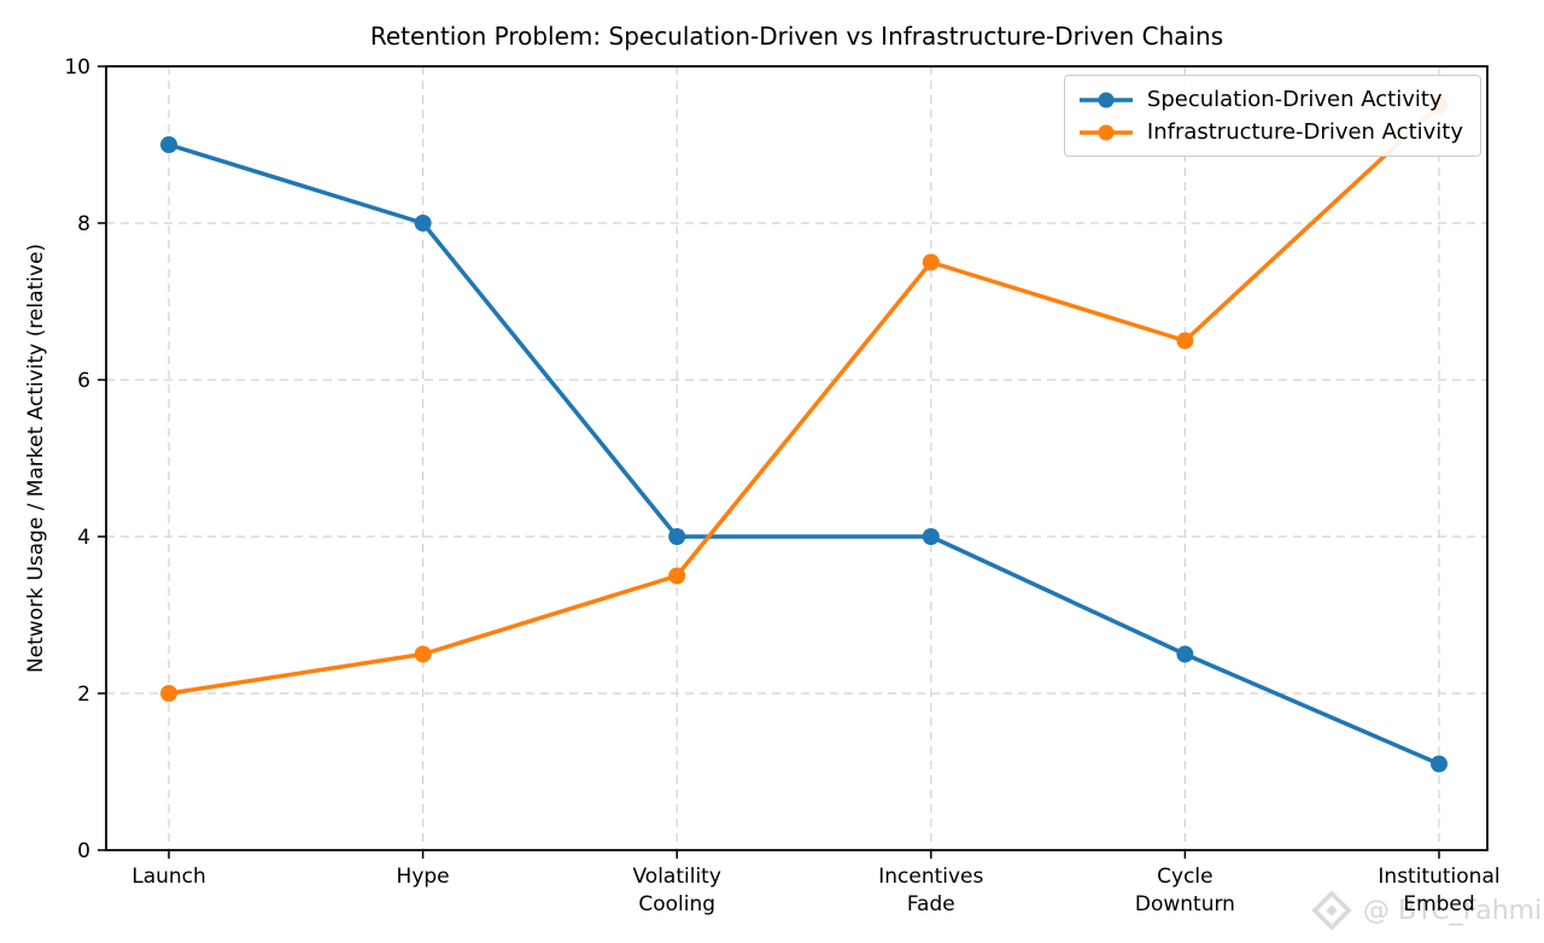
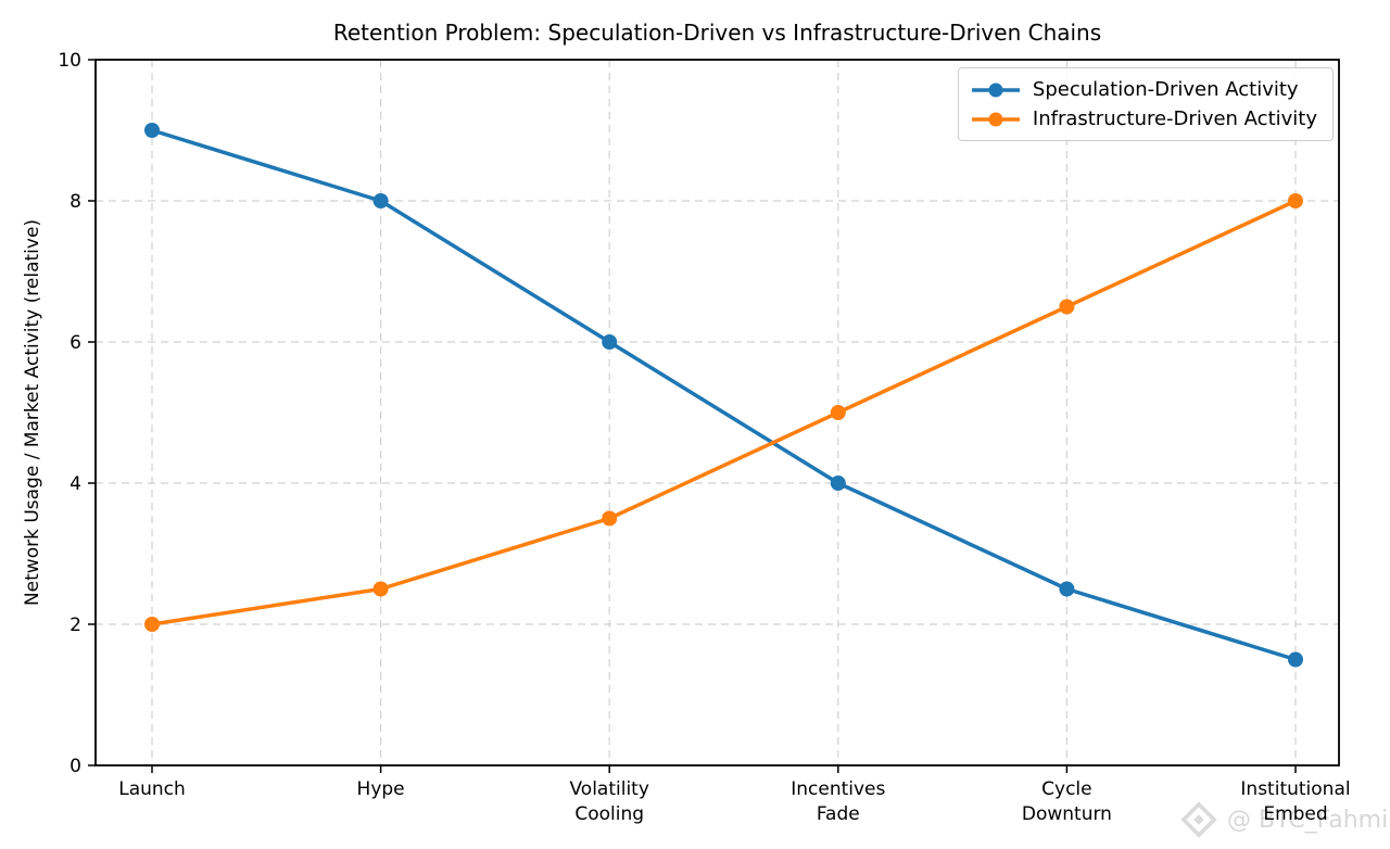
Speculation-Driven Activity/Volatility Cooling: 4.0 -> 6.0
Infrastructure-Driven Activity/Incentives Fade: 7.5 -> 5.0
Speculation-Driven Activity/Institutional Embed: 1.1 -> 1.5
Infrastructure-Driven Activity/Institutional Embed: 9.5 -> 8.0
